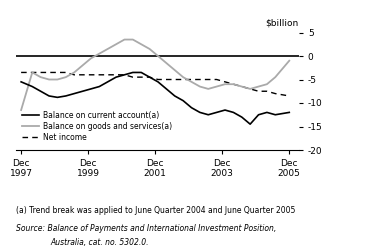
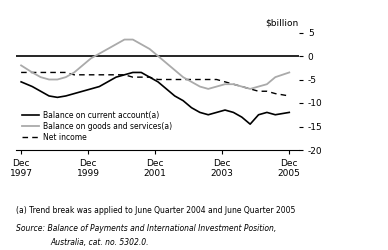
Balance on goods and services(a)/Dec 1997: -11.5 -> -2.0
Balance on goods and services(a)/Dec 2005: -1.0 -> -3.5
